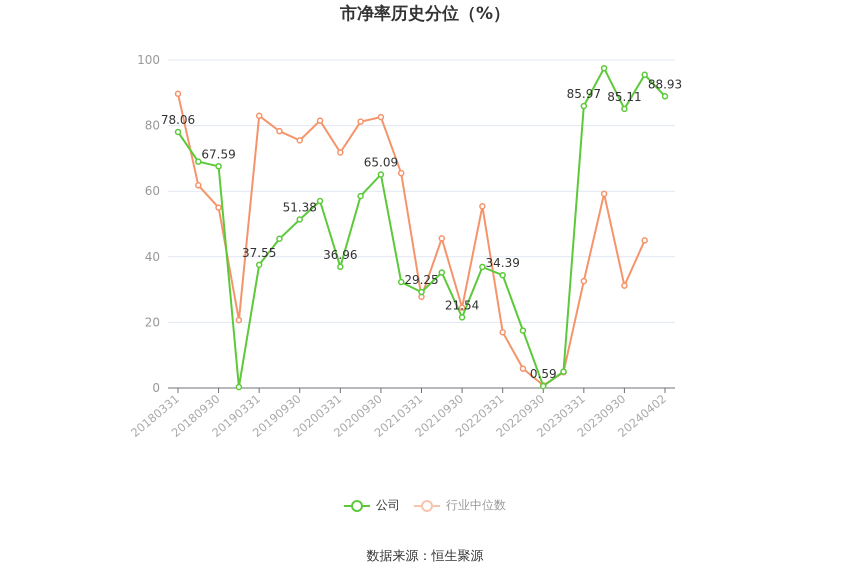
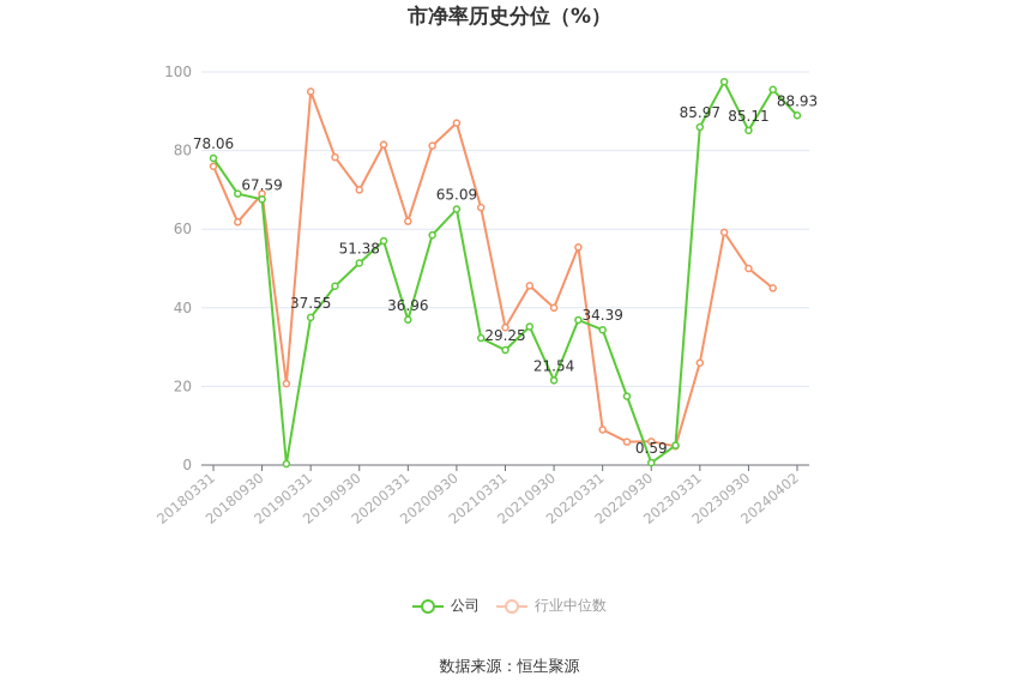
行业中位数/20180331: 90 -> 76
行业中位数/20180930: 55 -> 69
行业中位数/20190331: 83 -> 95
行业中位数/20190930: 76 -> 70
行业中位数/20200331: 72 -> 62
行业中位数/20200930: 83 -> 87
行业中位数/20210331: 28 -> 35
行业中位数/20210930: 24 -> 40
行业中位数/20220331: 17 -> 9
行业中位数/20220930: 1 -> 6
行业中位数/20230331: 33 -> 26
行业中位数/20230930: 31 -> 50
